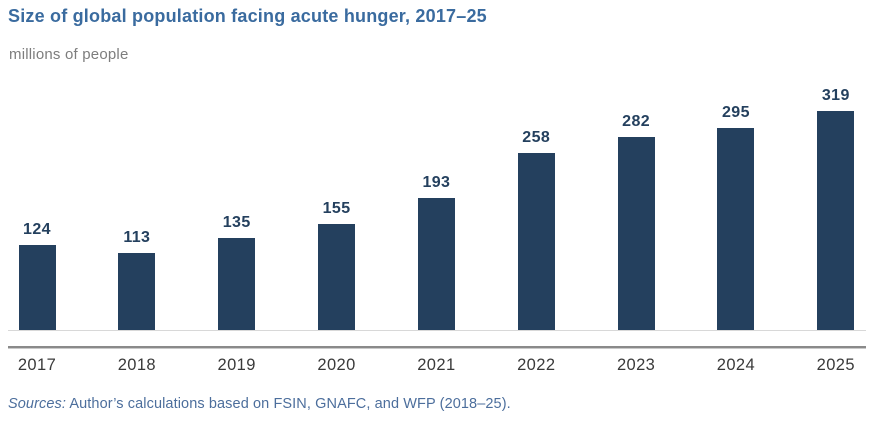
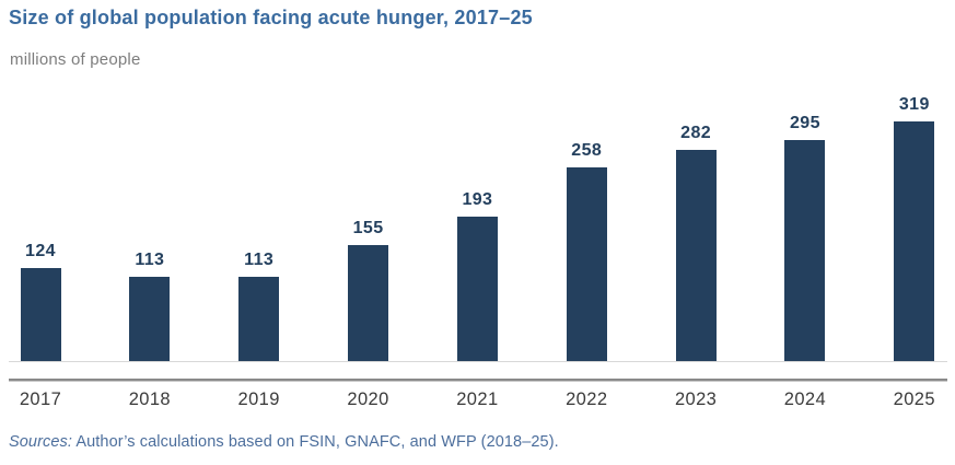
2019: 135 -> 113
